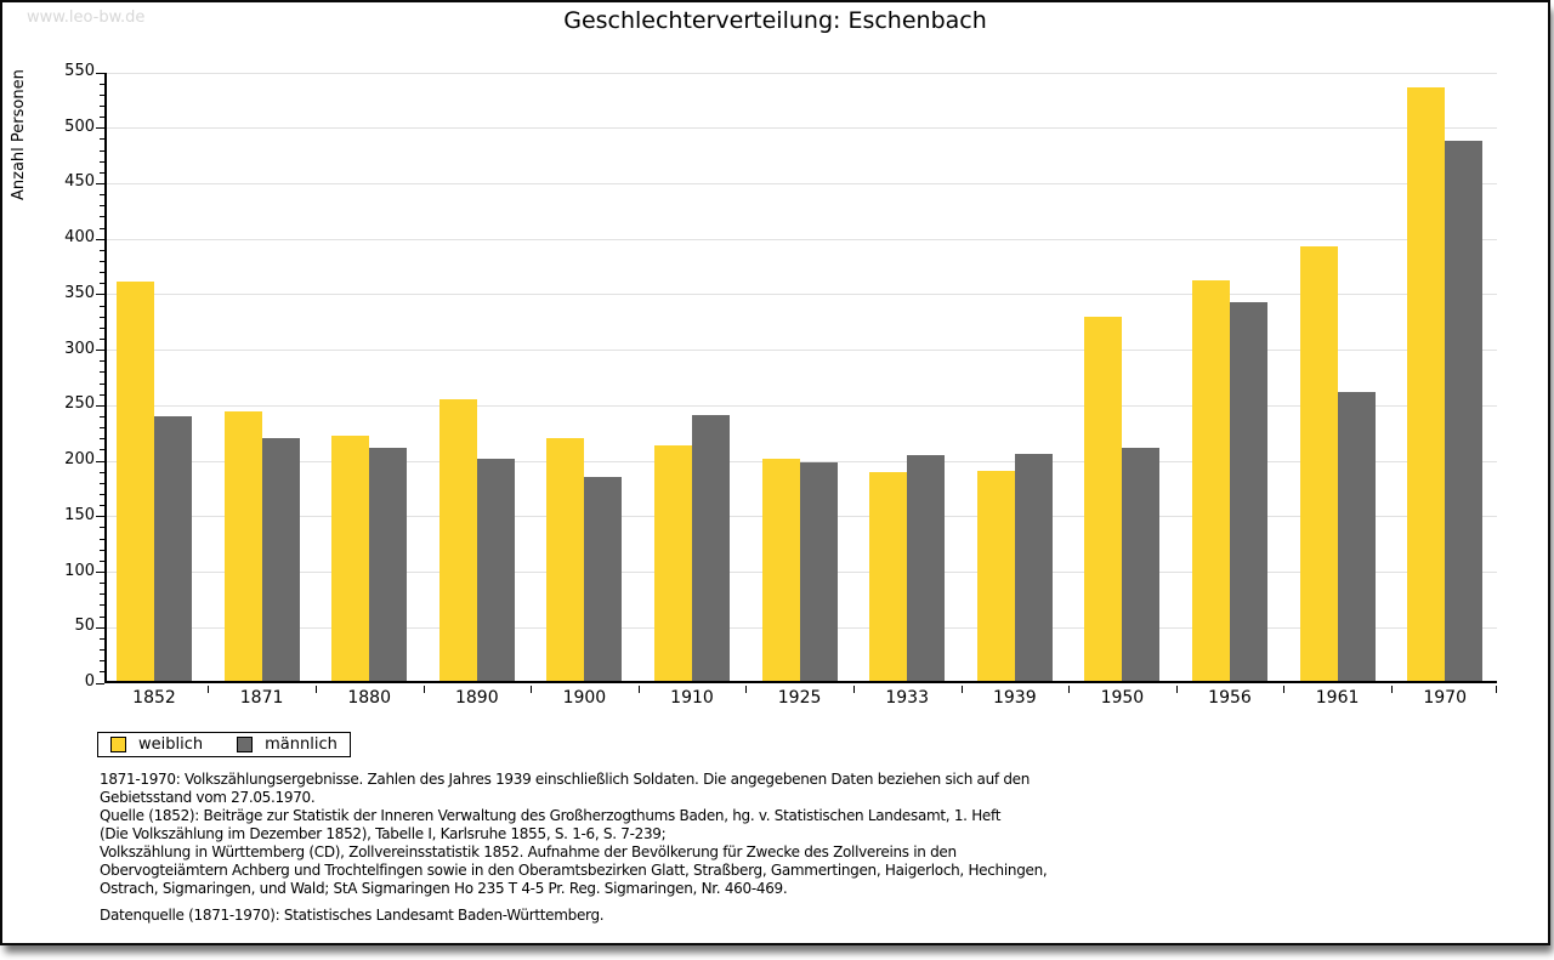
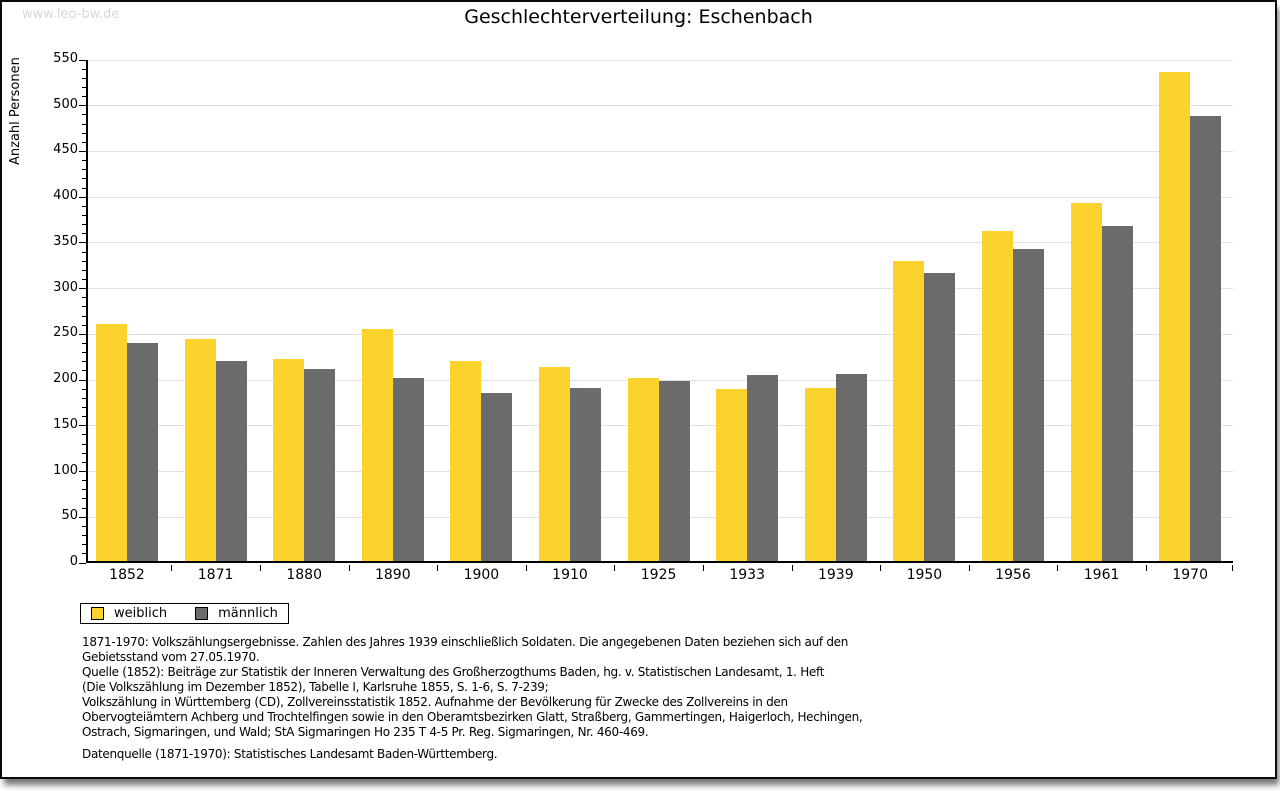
weiblich/1852: 360 -> 260
männlich/1910: 240 -> 190
männlich/1950: 210 -> 320
männlich/1961: 260 -> 370
